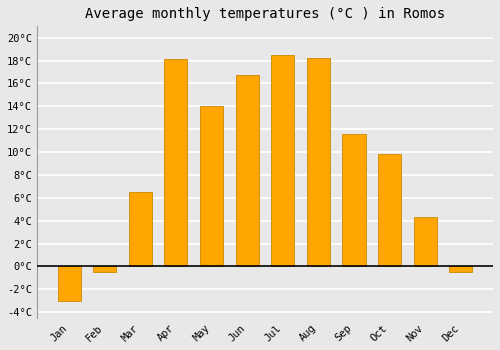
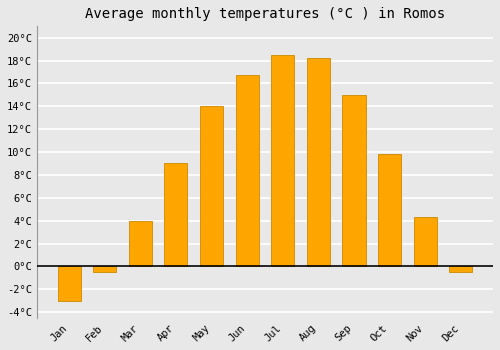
Mar: 6.5°C -> 4.0°C
Apr: 18.1°C -> 9.0°C
Sep: 11.6°C -> 15.0°C
